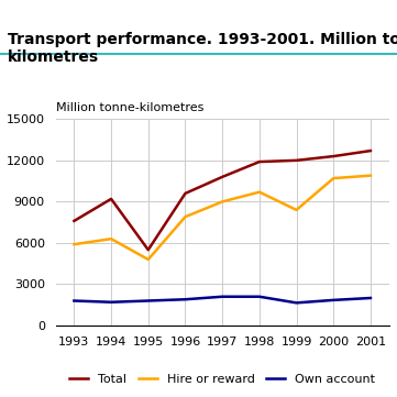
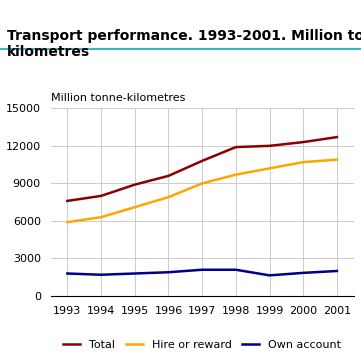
Total/1994: 9200 -> 8000
Total/1995: 5500 -> 8900
Hire or reward/1995: 4800 -> 7100
Hire or reward/1999: 8400 -> 10200
